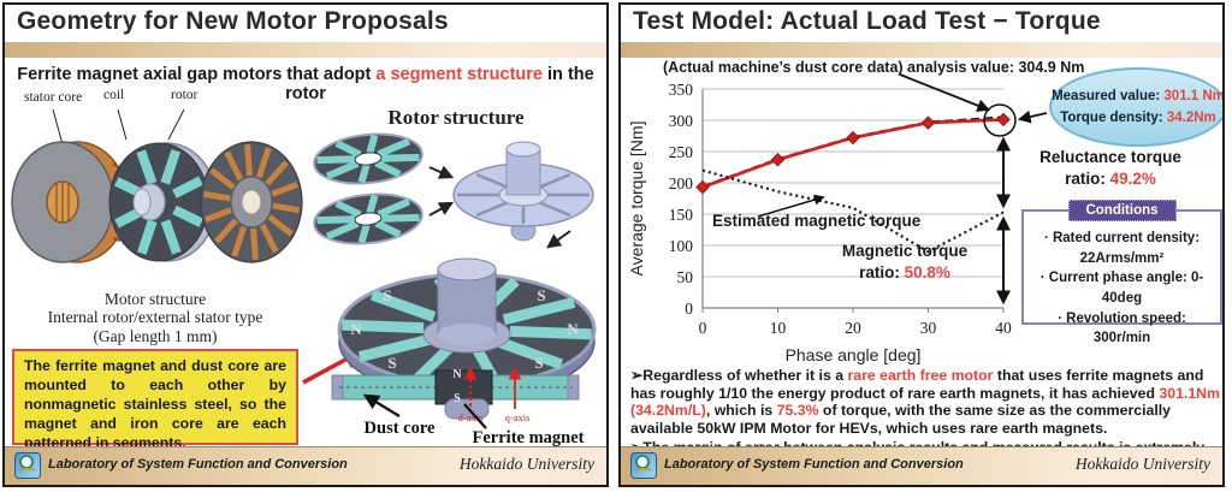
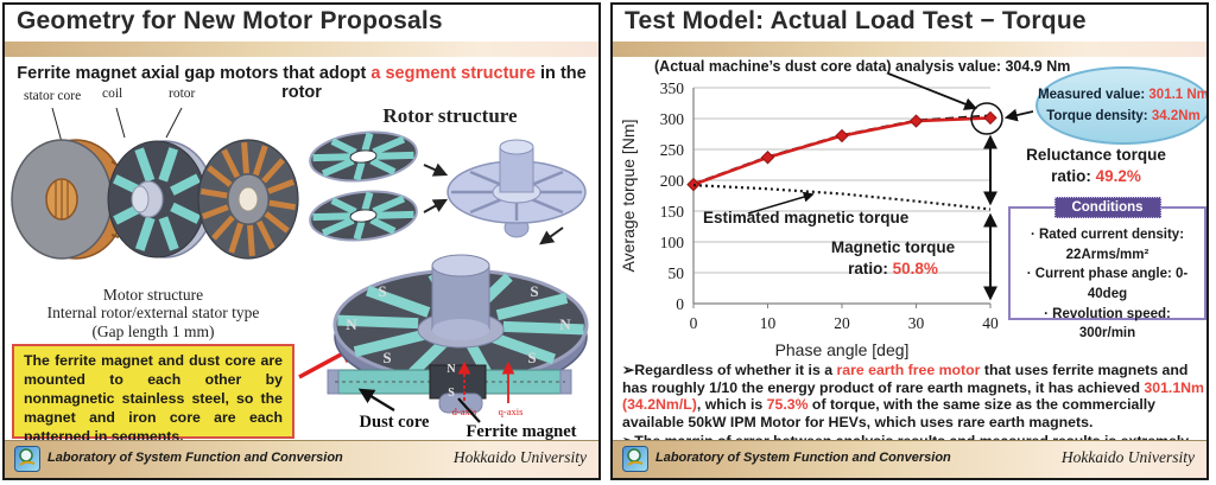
Estimated magnetic torque/0: 220 -> 190
Estimated magnetic torque/20: 160 -> 180
Estimated magnetic torque/30: 90 -> 170
